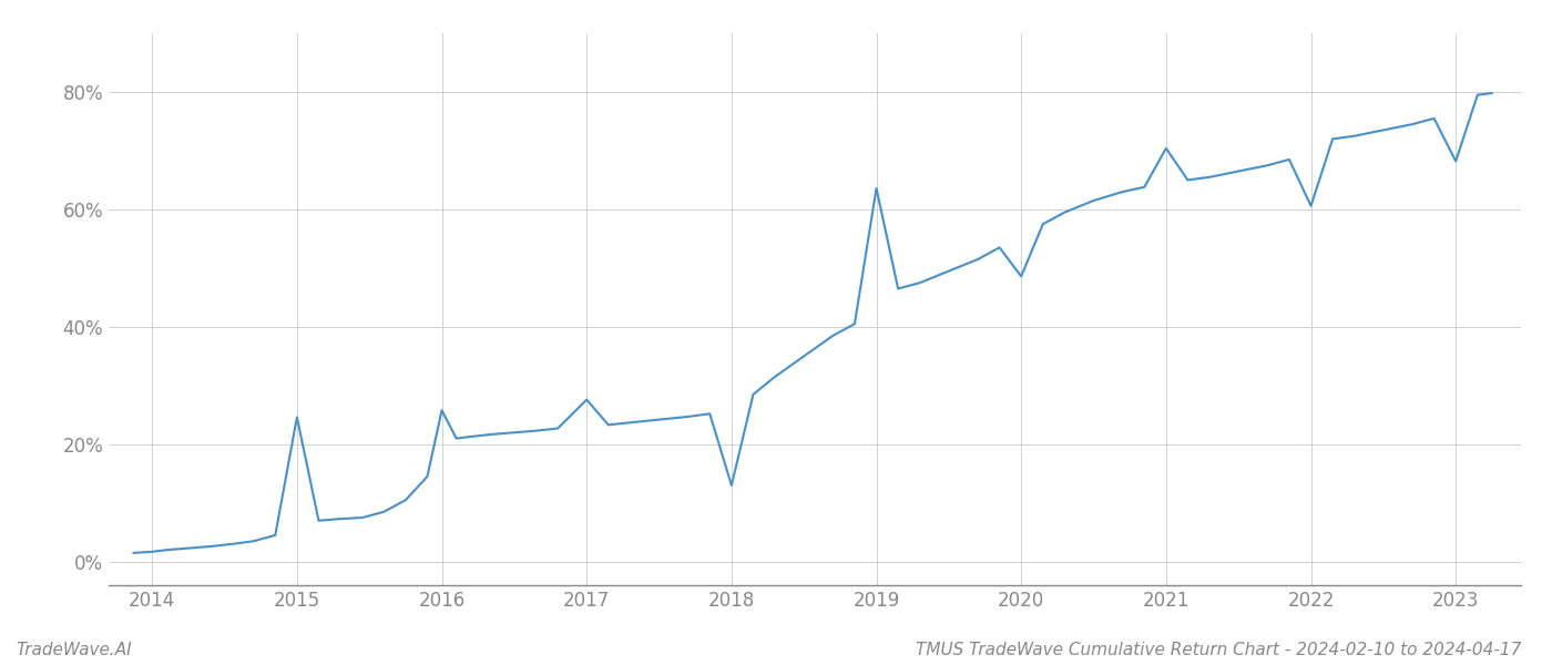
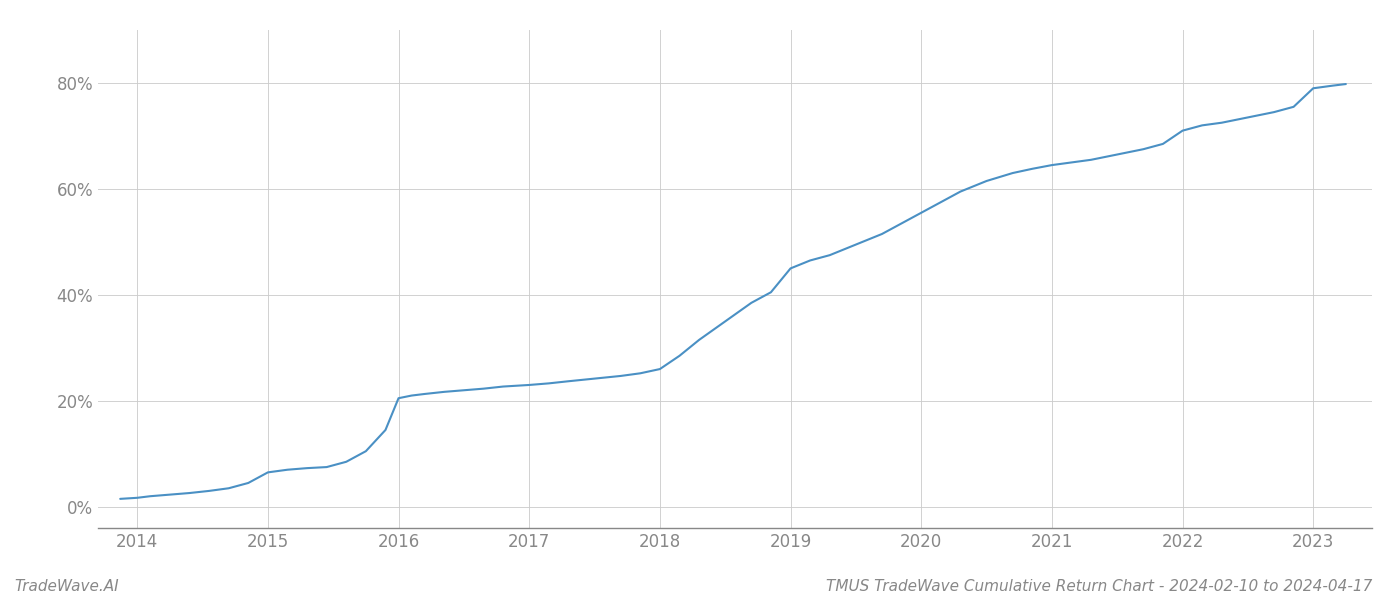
2015: 24.6% -> 6.5%
2016: 25.8% -> 20.5%
2017: 27.6% -> 23.0%
2018: 13.0% -> 26.0%
2019: 63.6% -> 45.0%
2020: 48.6% -> 55.5%
2021: 70.4% -> 64.5%
2022: 60.6% -> 71.0%
2023: 68.2% -> 79.0%
